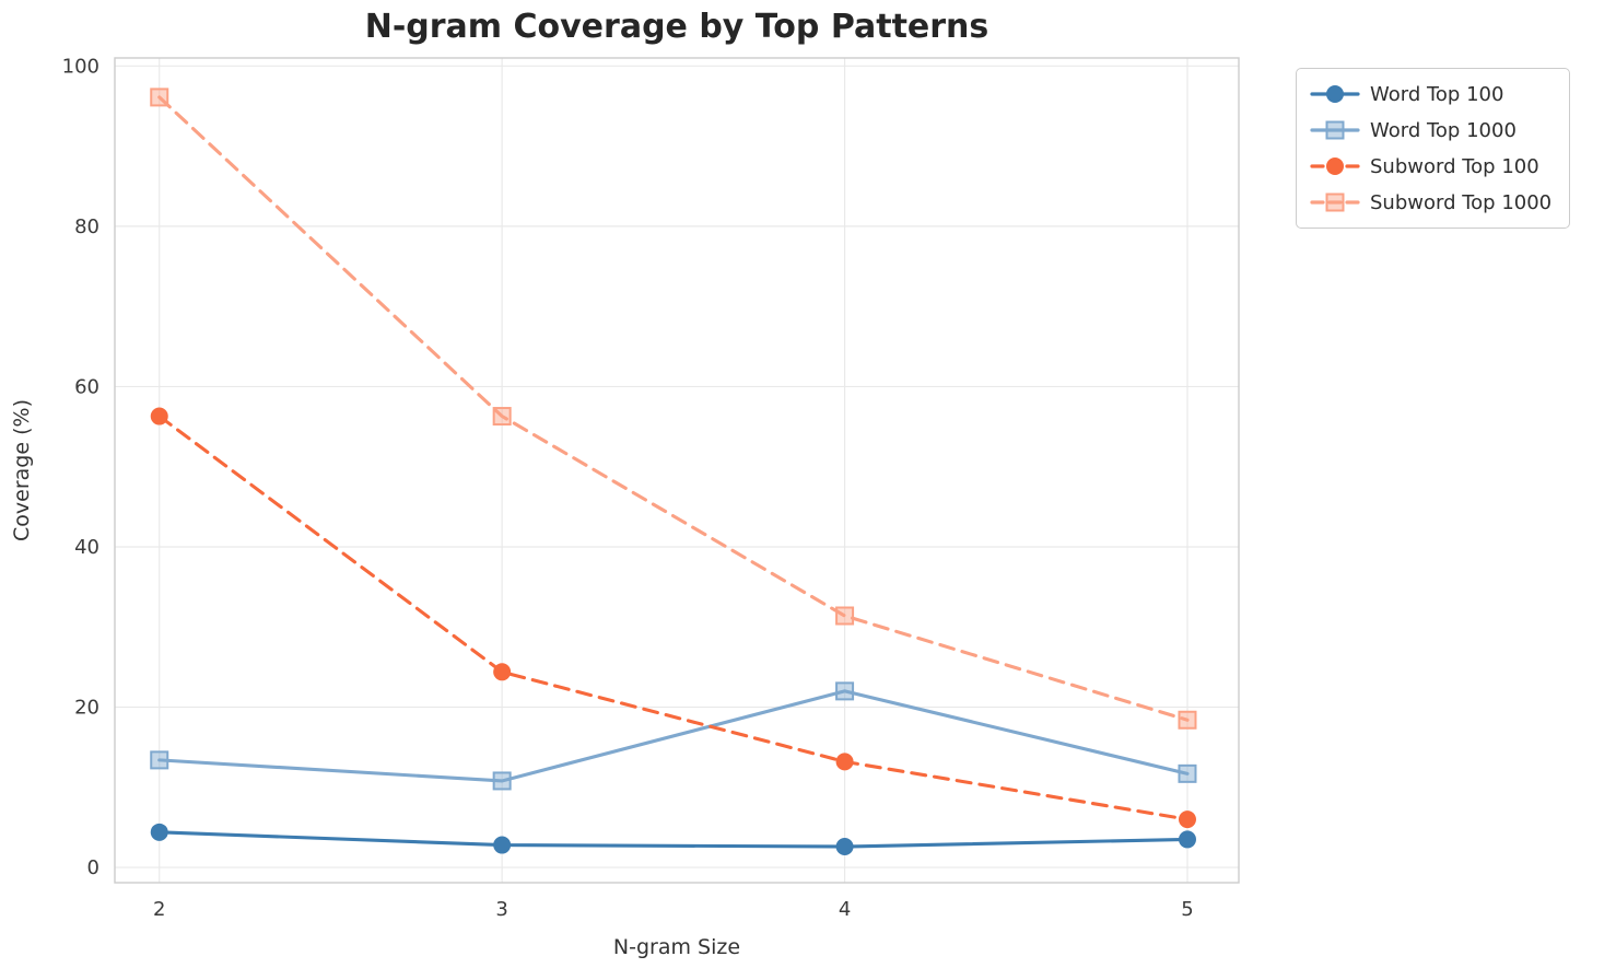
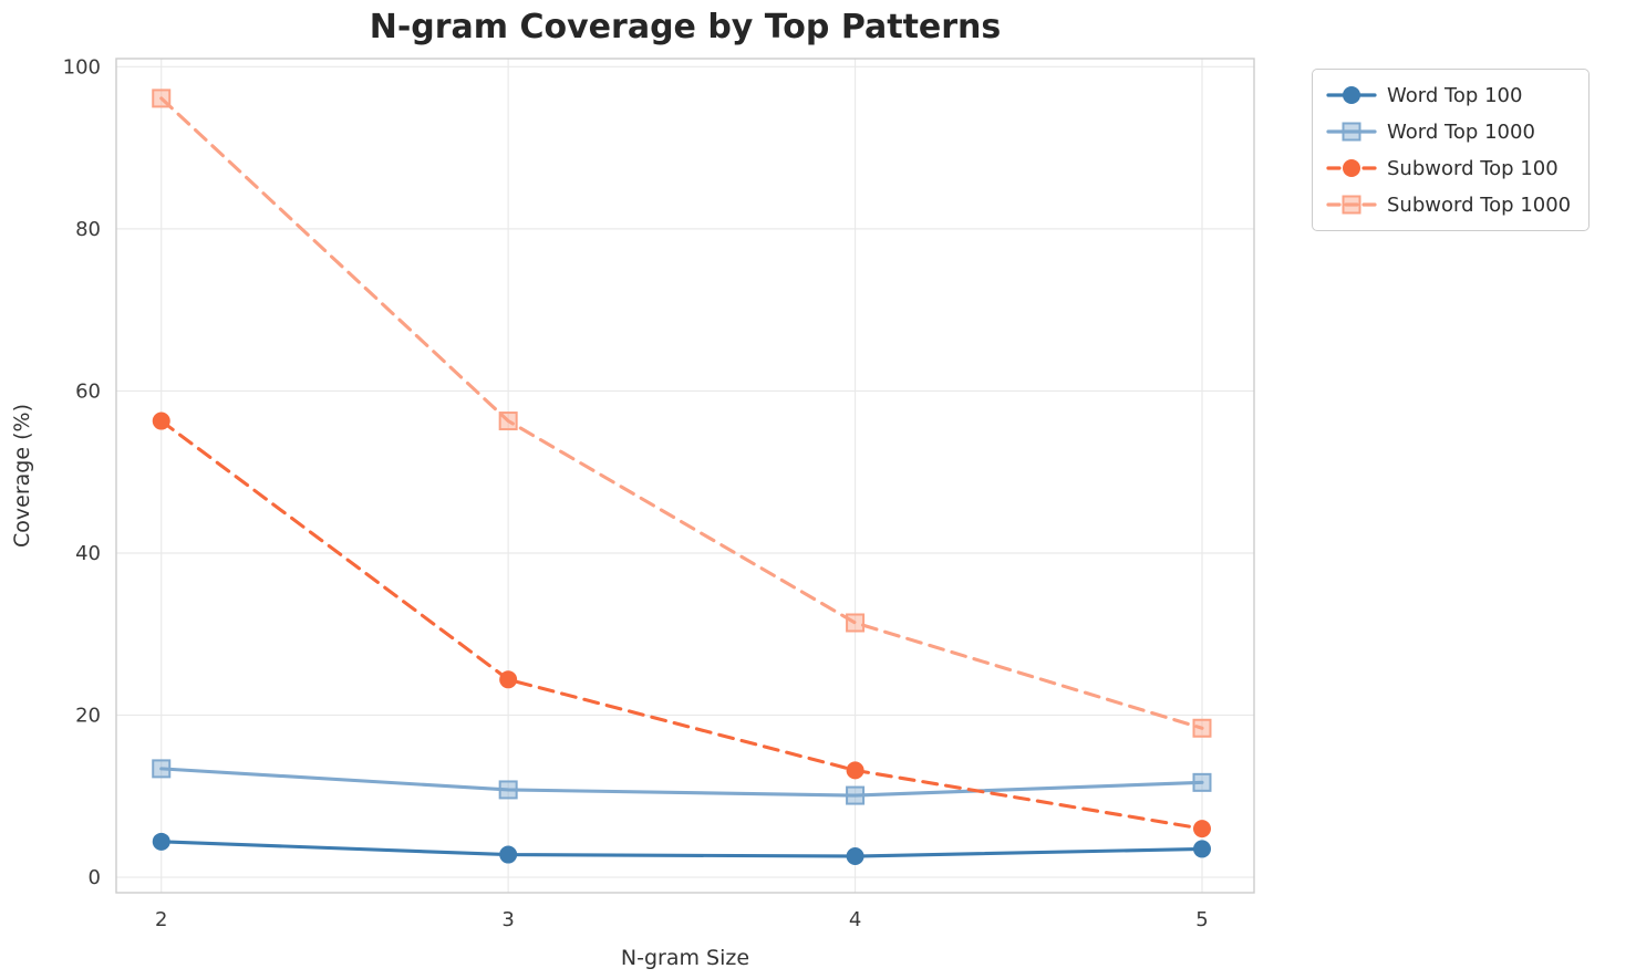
Word Top 1000/4: 22 -> 10
